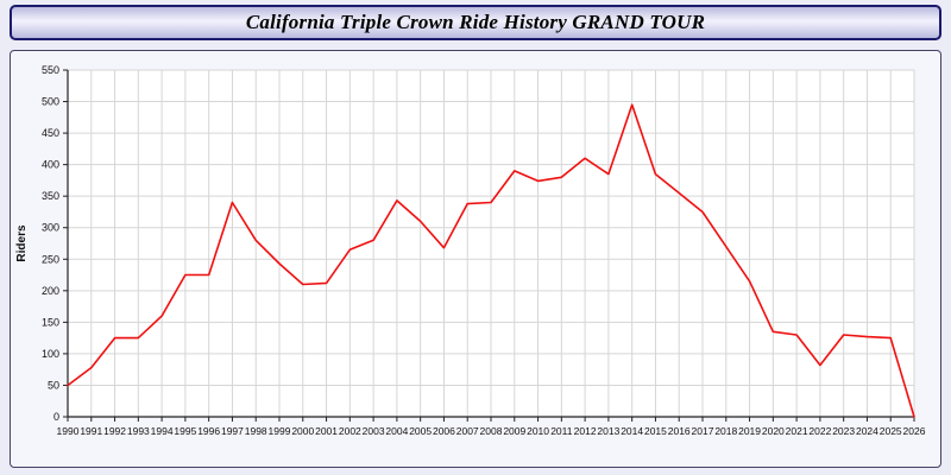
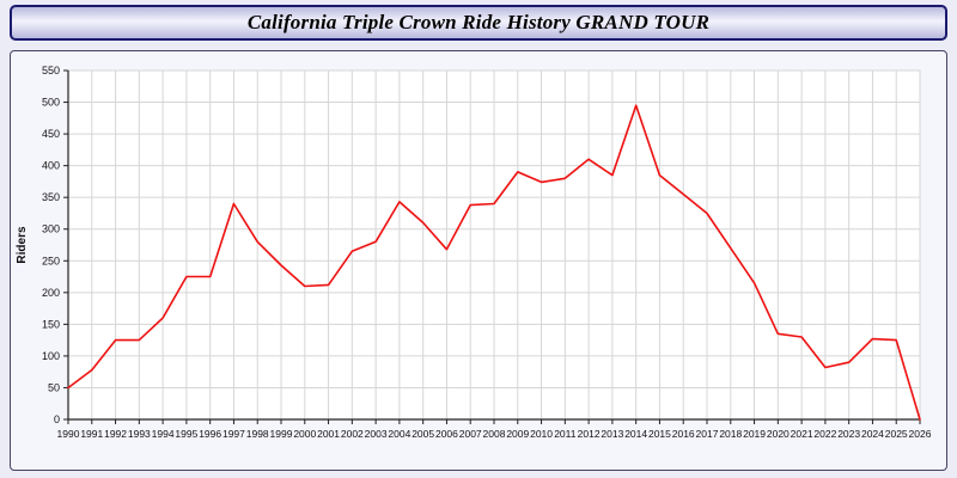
2023: 130 -> 90
